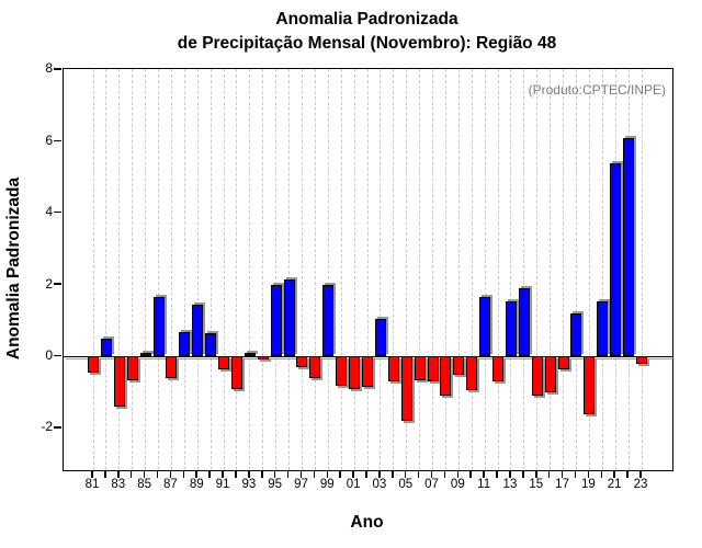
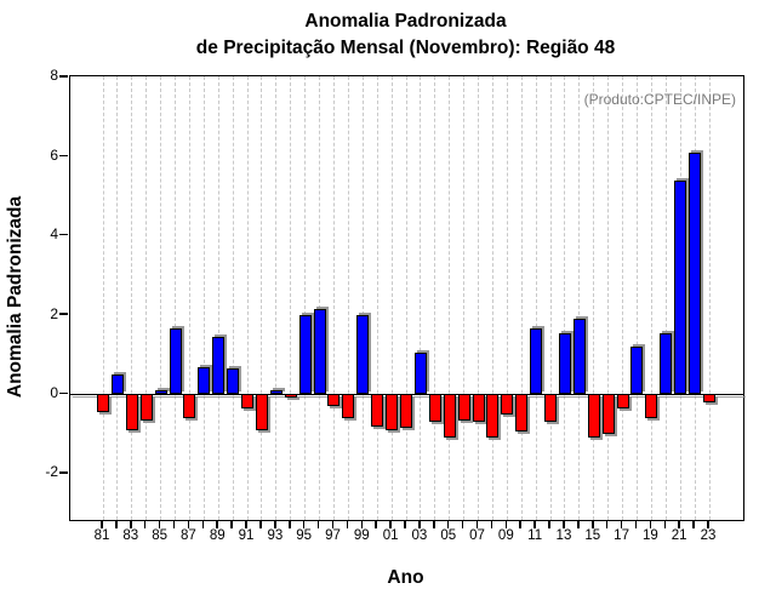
83: -1.4 -> -0.9
05: -1.8 -> -1.1
19: -1.6 -> -0.6
